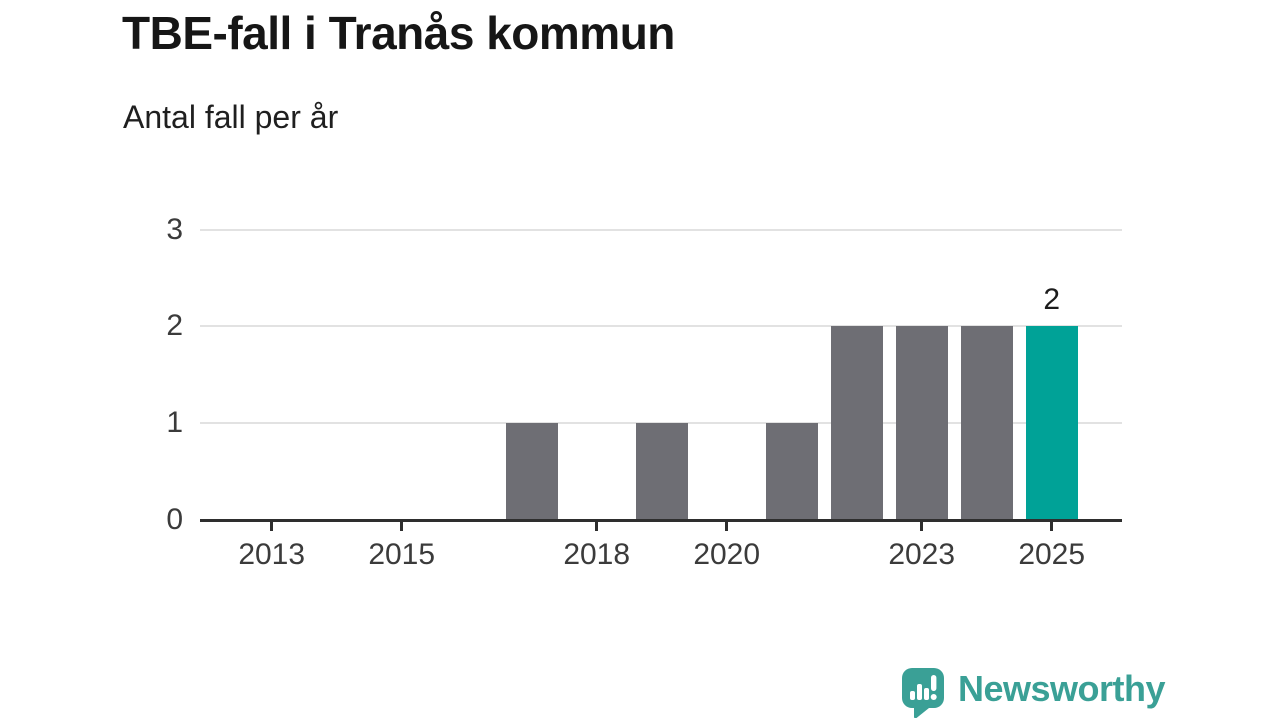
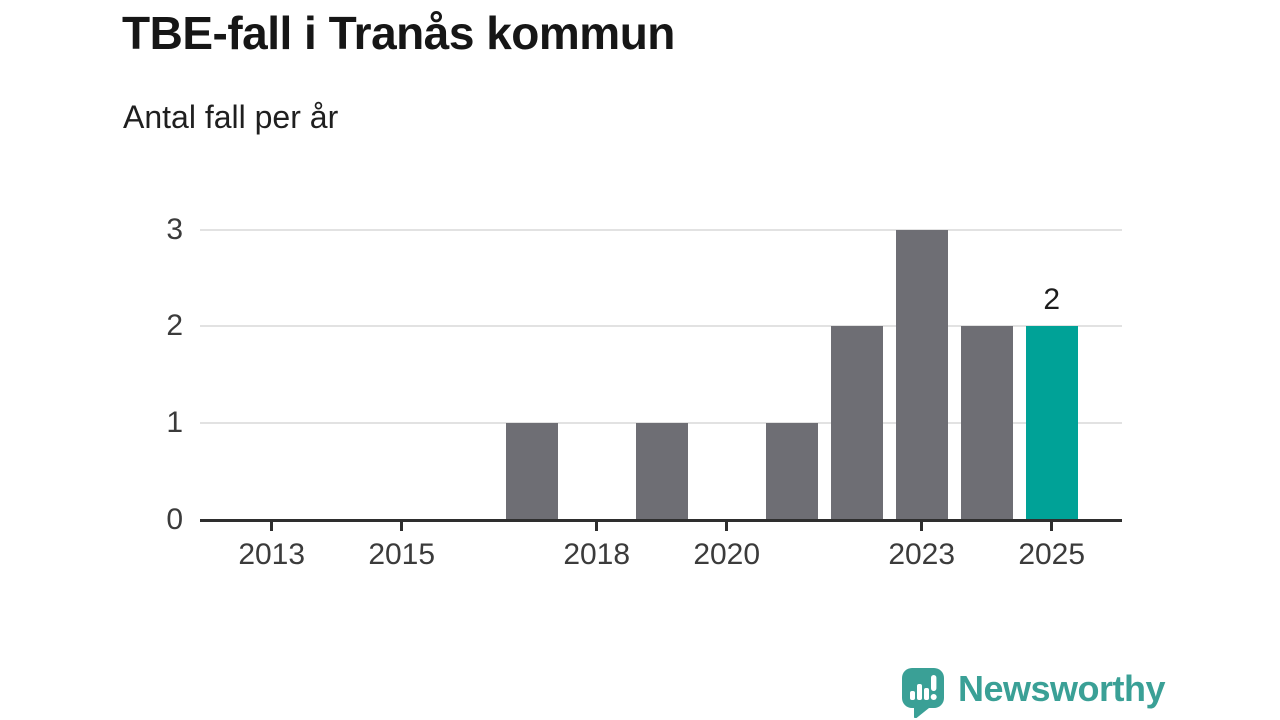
2023: 2 -> 3
